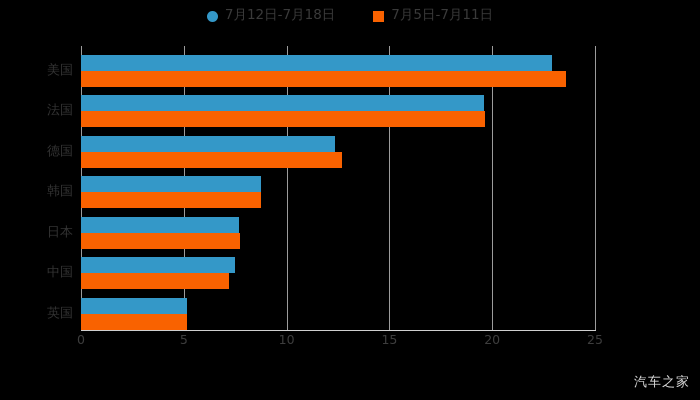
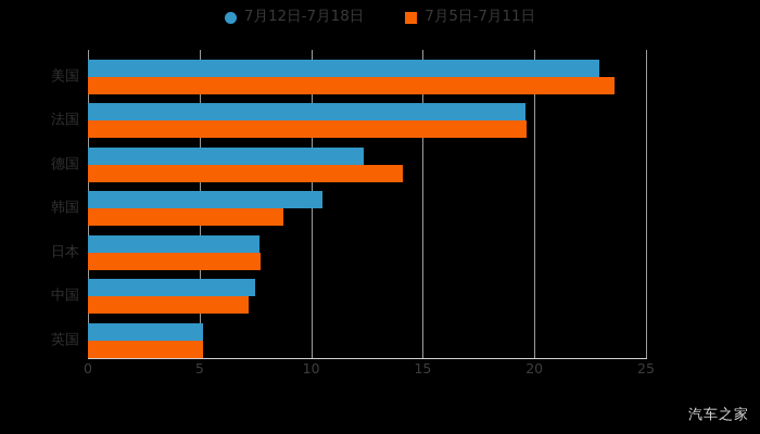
7月5日-7月11日/德国: 12.7 -> 14.1
7月12日-7月18日/韩国: 8.8 -> 10.5
